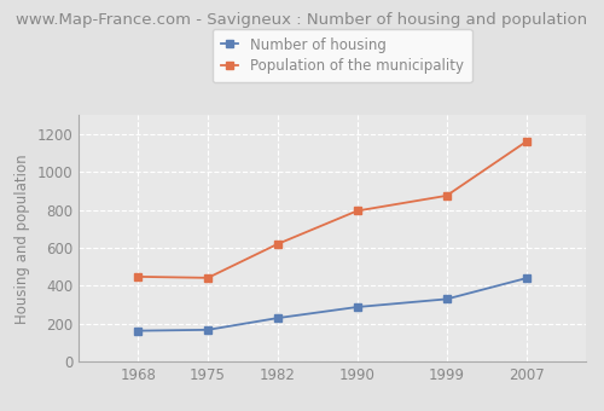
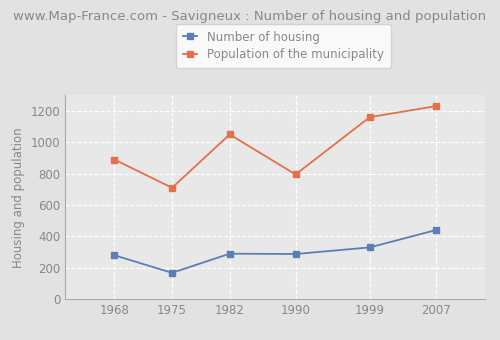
Number of housing/1968: 160 -> 280
Population of the municipality/1968: 450 -> 890
Population of the municipality/1975: 440 -> 710
Number of housing/1982: 230 -> 290
Population of the municipality/1982: 620 -> 1050
Population of the municipality/1999: 880 -> 1160
Population of the municipality/2007: 1160 -> 1230
